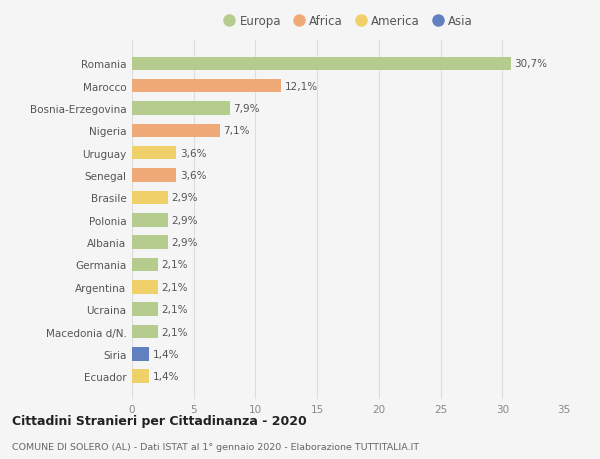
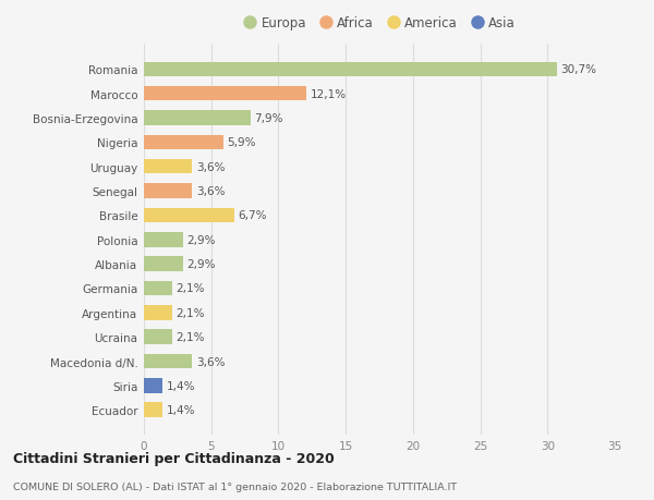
Nigeria: 7,1% -> 5,9%
Brasile: 2,9% -> 6,7%
Macedonia d/N.: 2,1% -> 3,6%
